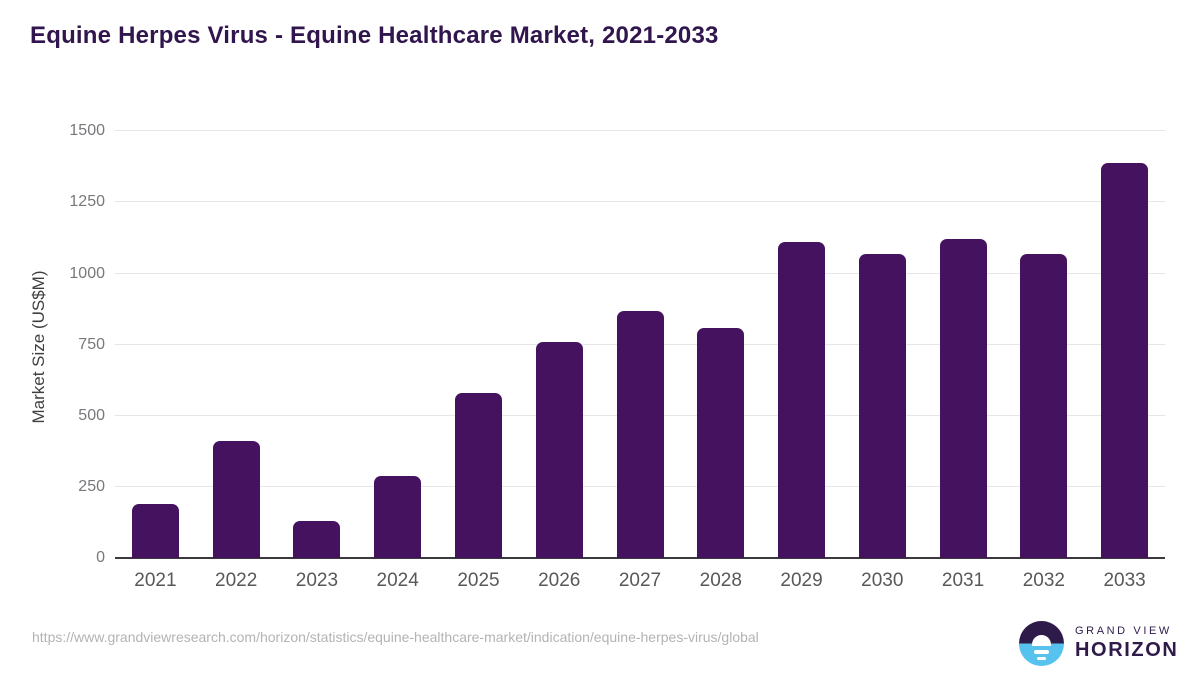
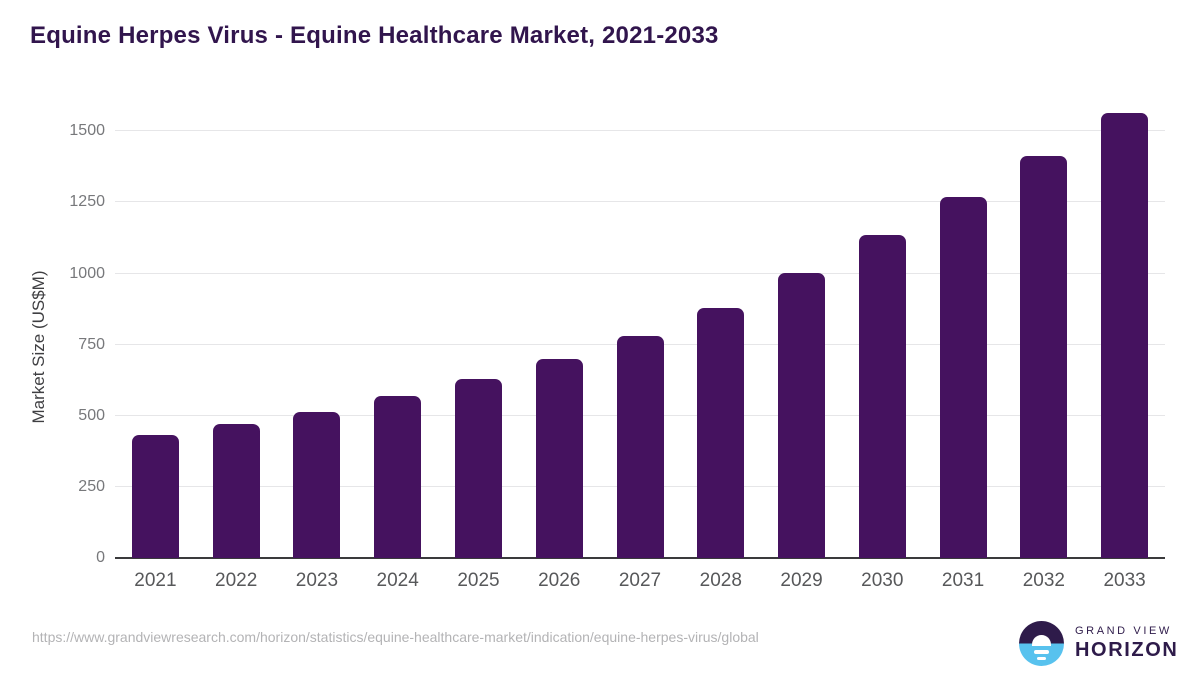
2021: 190 -> 430
2022: 410 -> 470
2023: 130 -> 510
2024: 290 -> 570
2025: 580 -> 630
2026: 760 -> 700
2027: 870 -> 780
2028: 810 -> 880
2029: 1110 -> 1000
2030: 1070 -> 1140
2031: 1120 -> 1270
2032: 1070 -> 1410
2033: 1390 -> 1570
